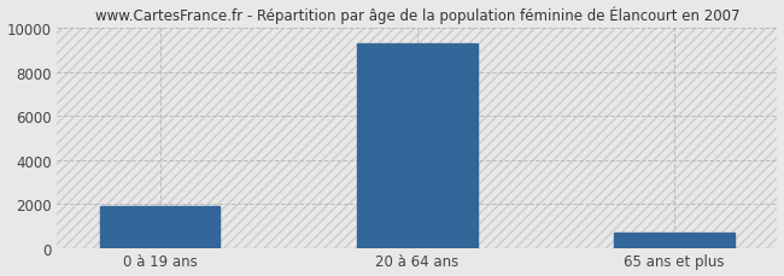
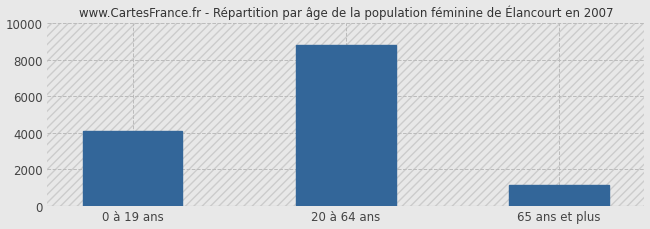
0 à 19 ans: 1900 -> 4100
20 à 64 ans: 9300 -> 8800
65 ans et plus: 700 -> 1100
